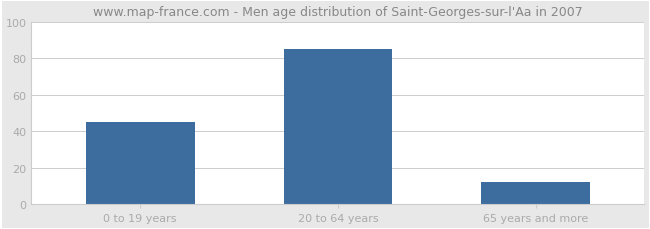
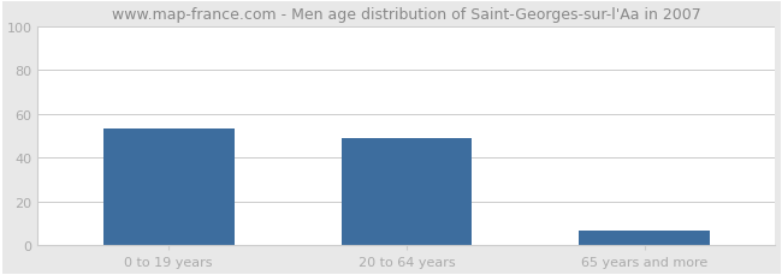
0 to 19 years: 45 -> 53
20 to 64 years: 85 -> 49
65 years and more: 12 -> 7
